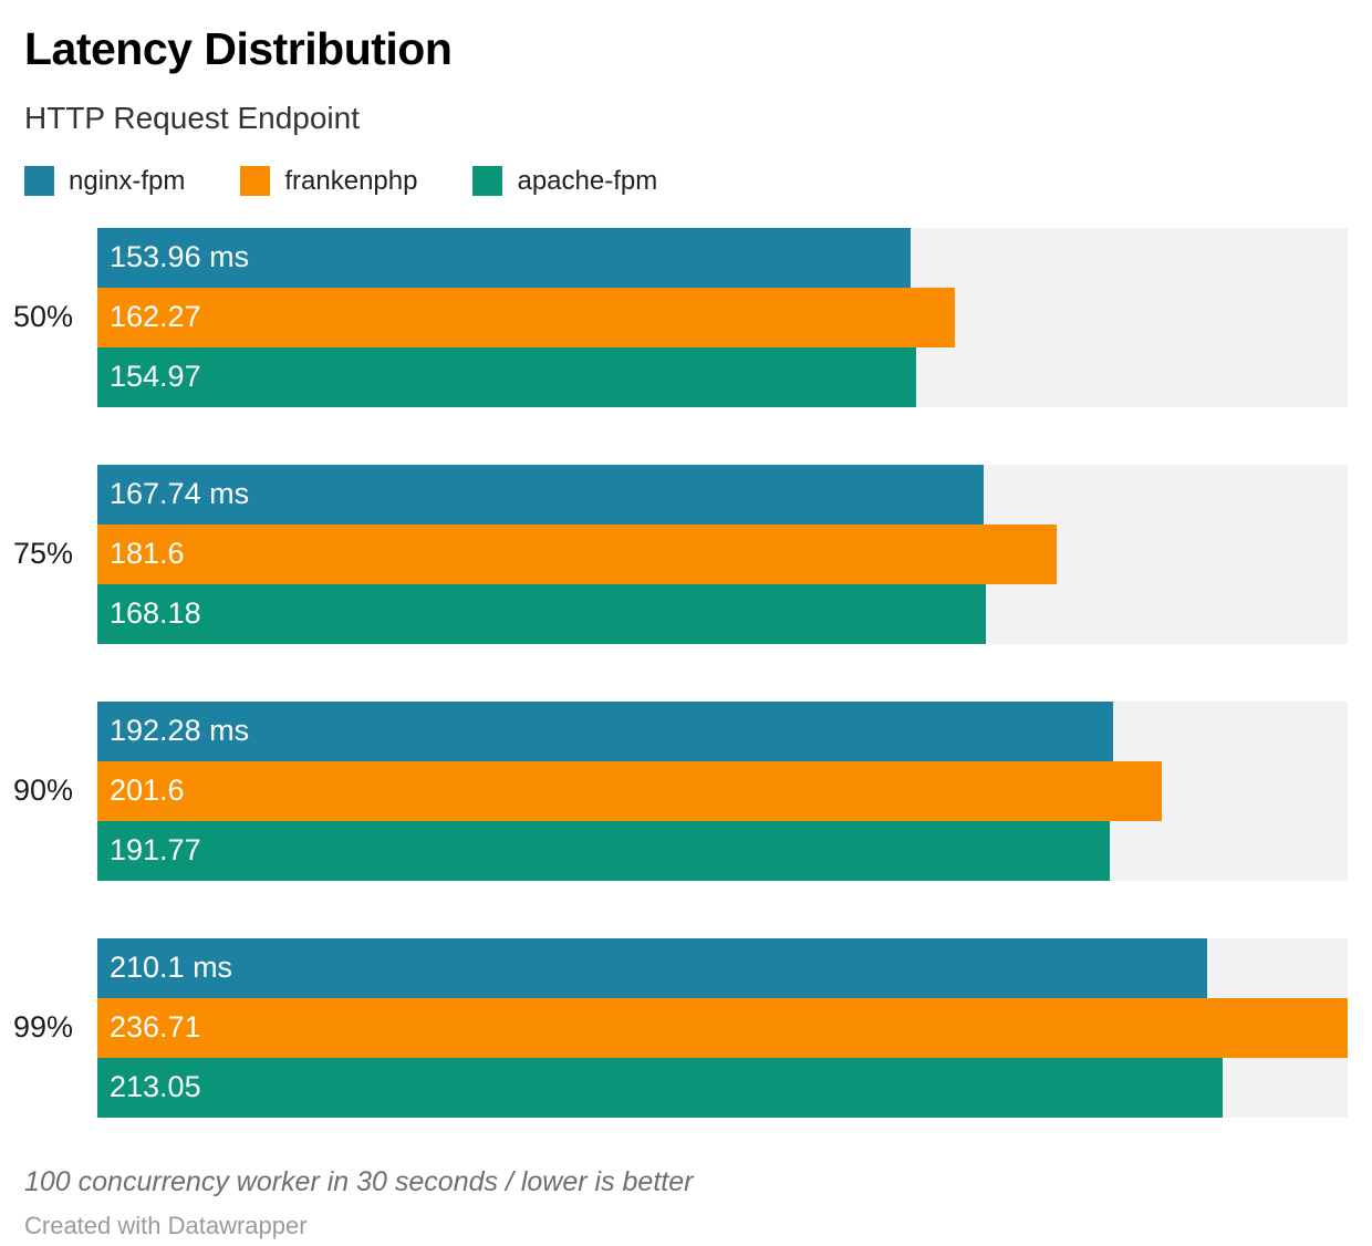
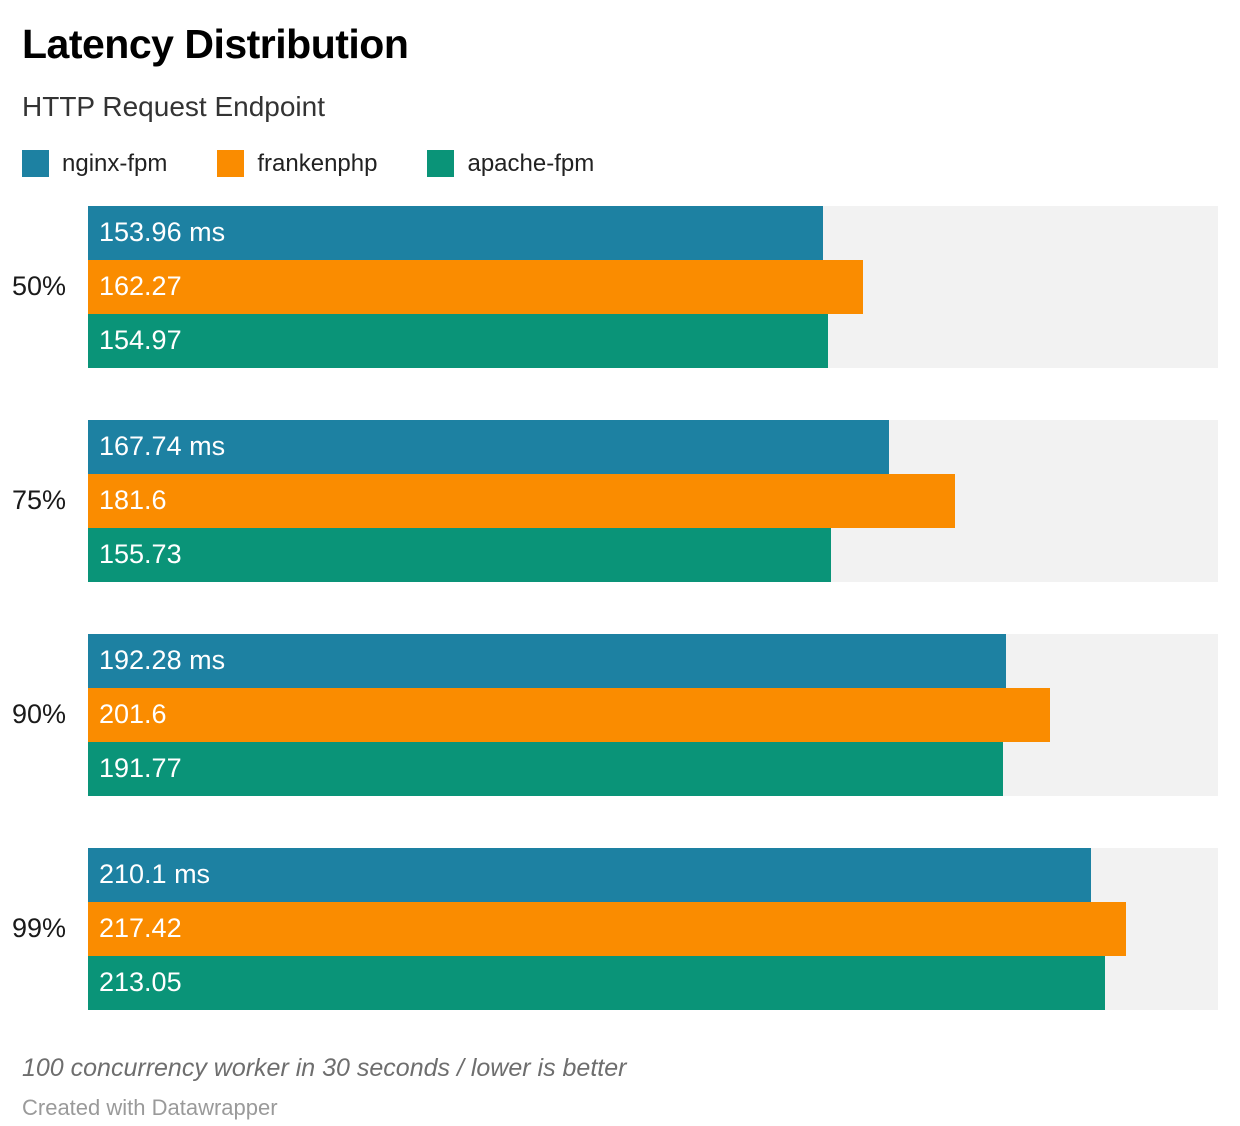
apache-fpm/75%: 168.18 -> 155.73
frankenphp/99%: 236.71 -> 217.42
